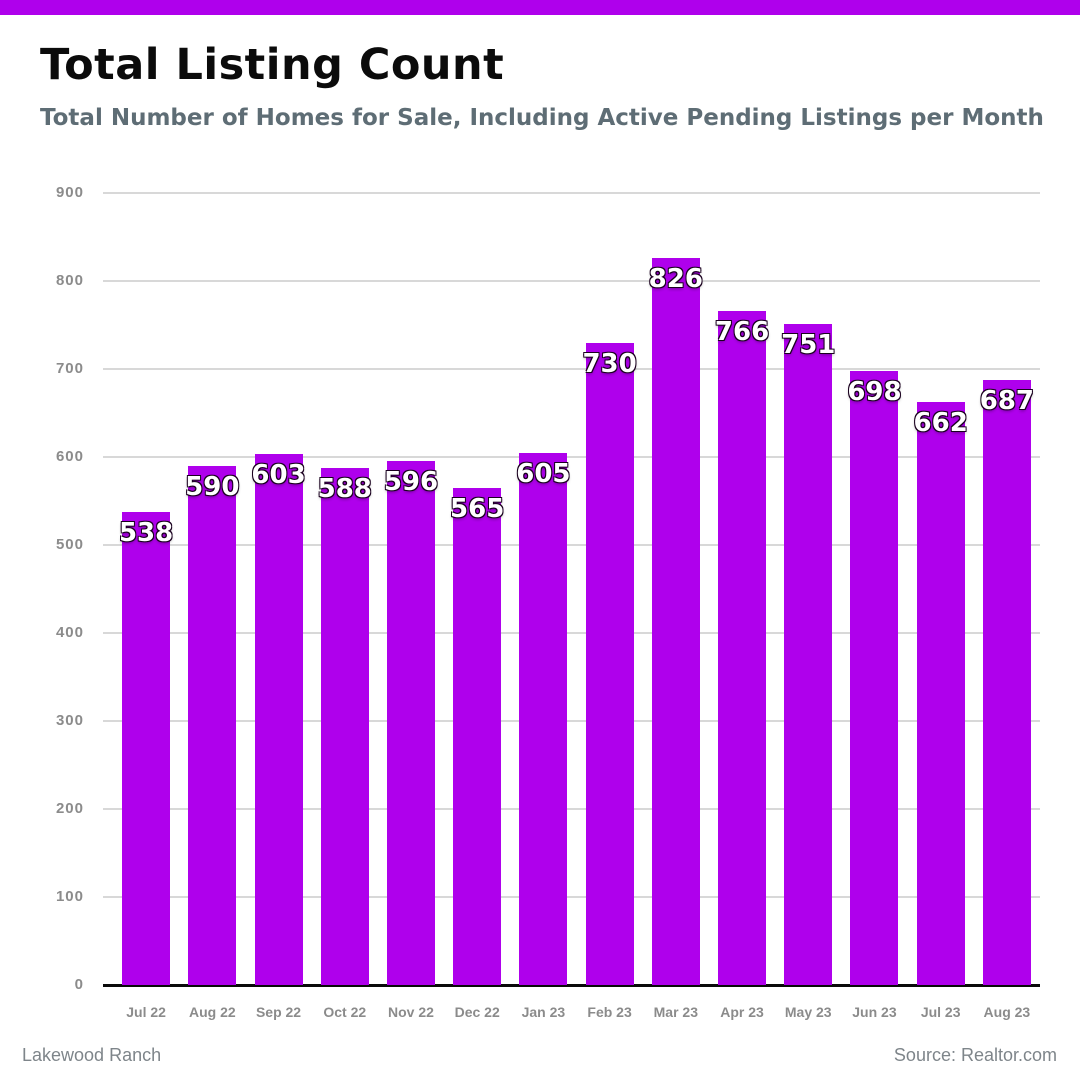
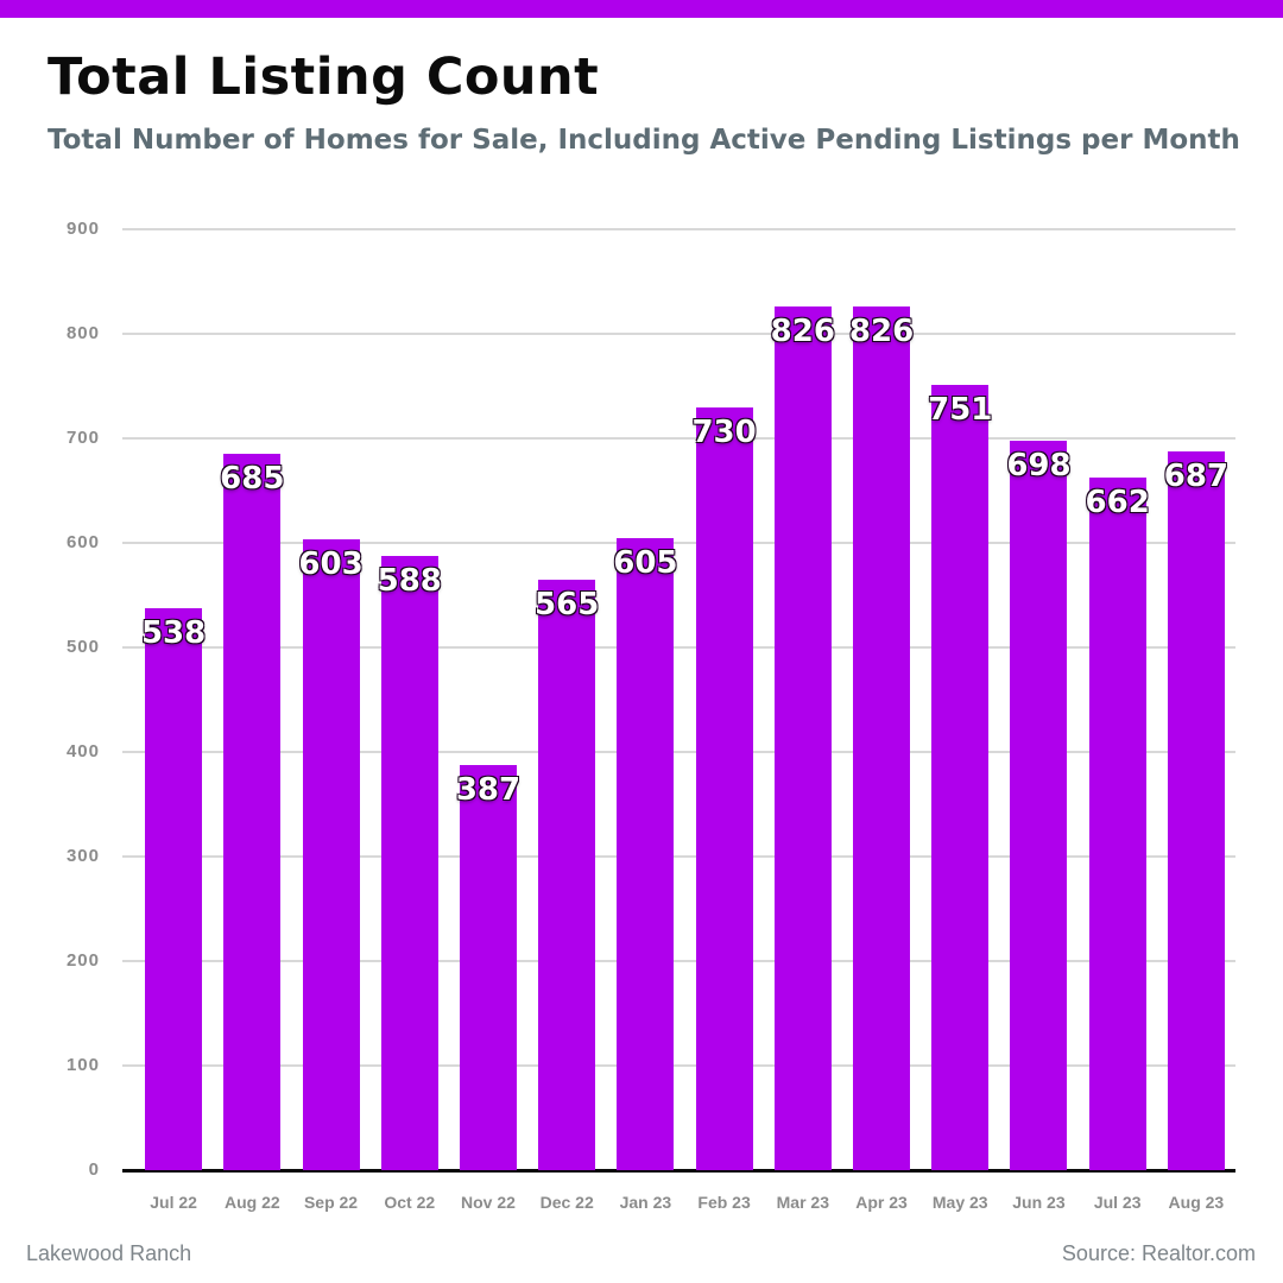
Aug 22: 590 -> 685
Nov 22: 596 -> 387
Apr 23: 766 -> 826
